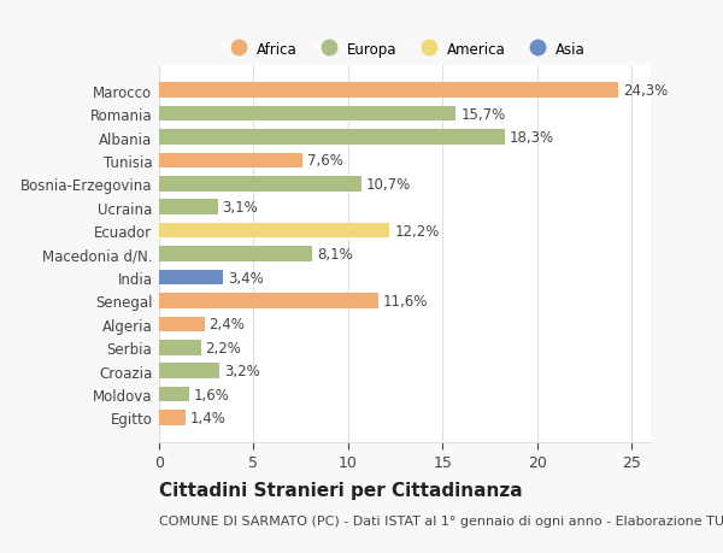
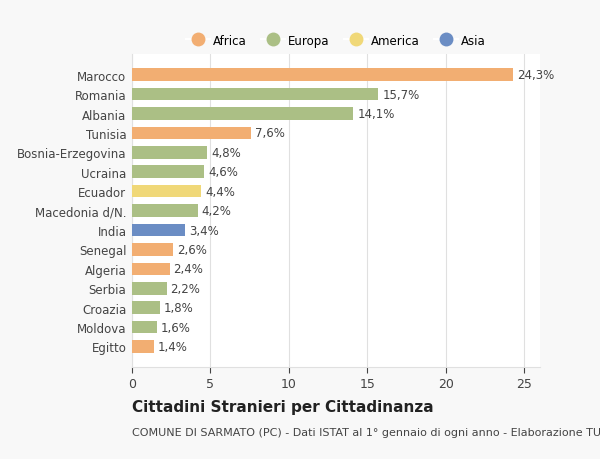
Albania: 18,3% -> 14,1%
Bosnia-Erzegovina: 10,7% -> 4,8%
Ucraina: 3,1% -> 4,6%
Ecuador: 12,2% -> 4,4%
Macedonia d/N.: 8,1% -> 4,2%
Senegal: 11,6% -> 2,6%
Croazia: 3,2% -> 1,8%
